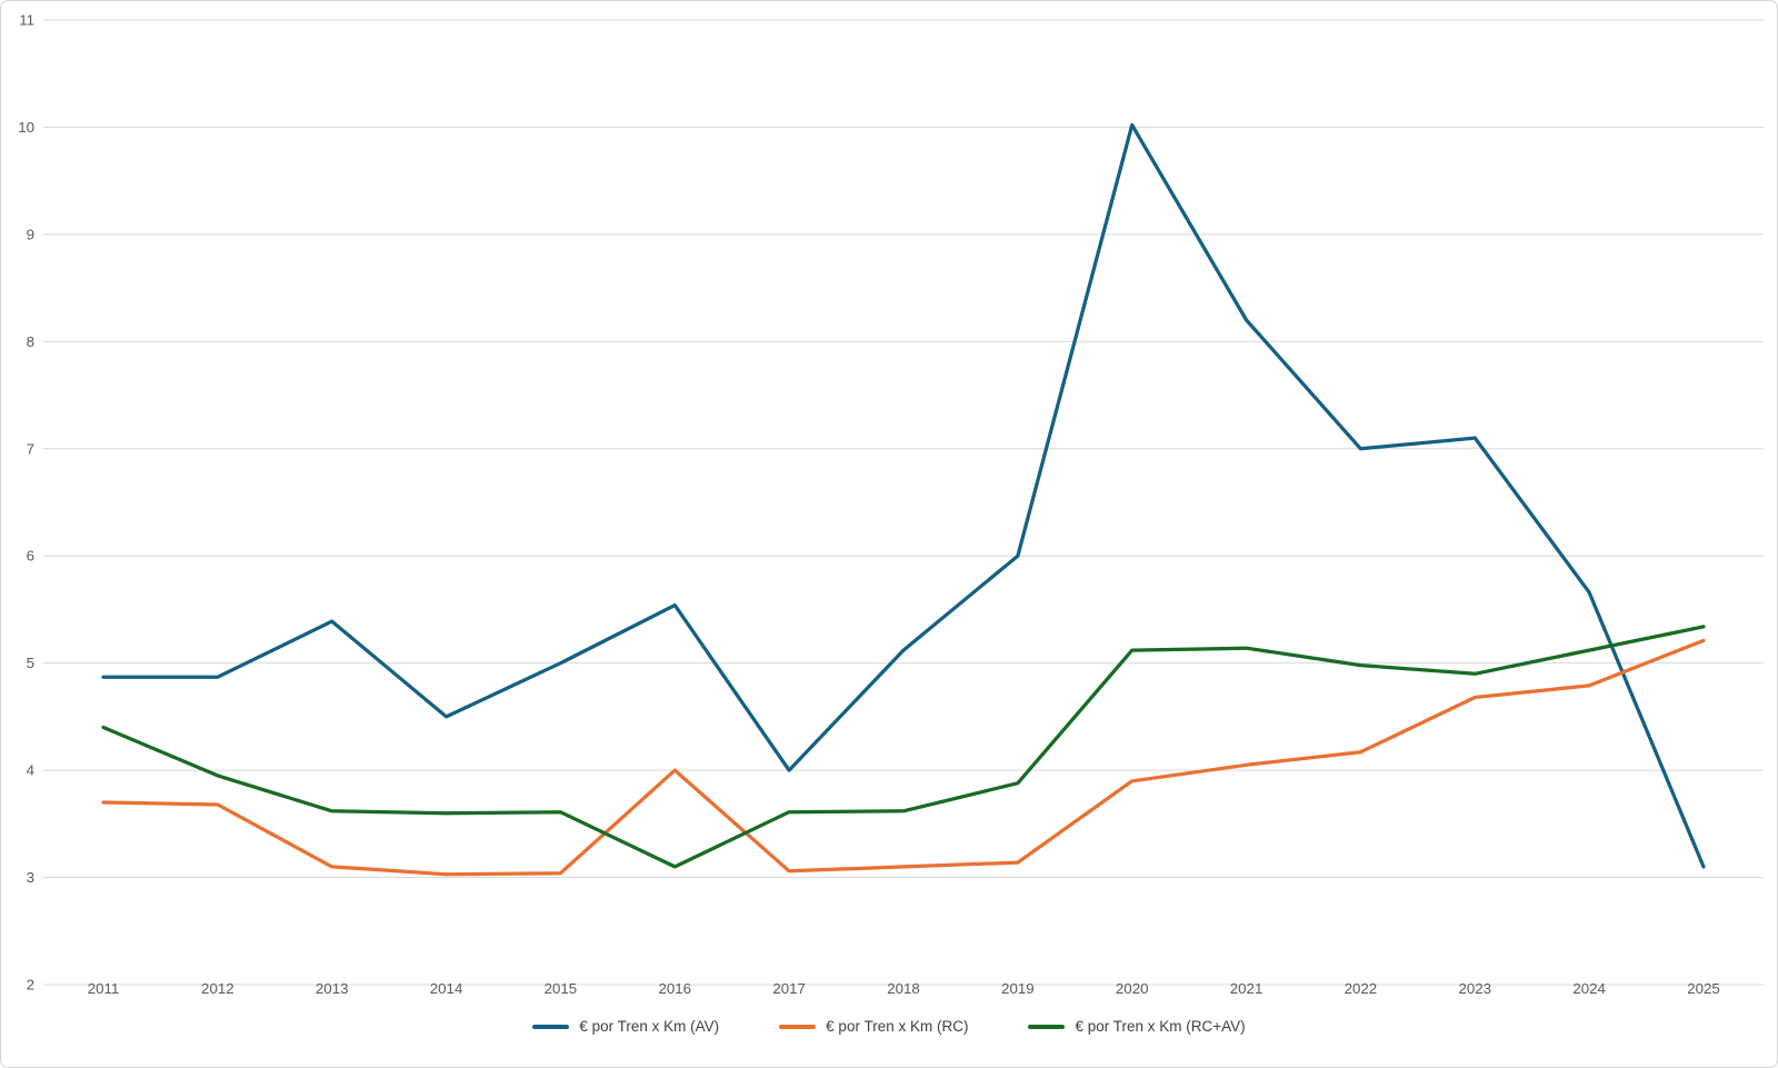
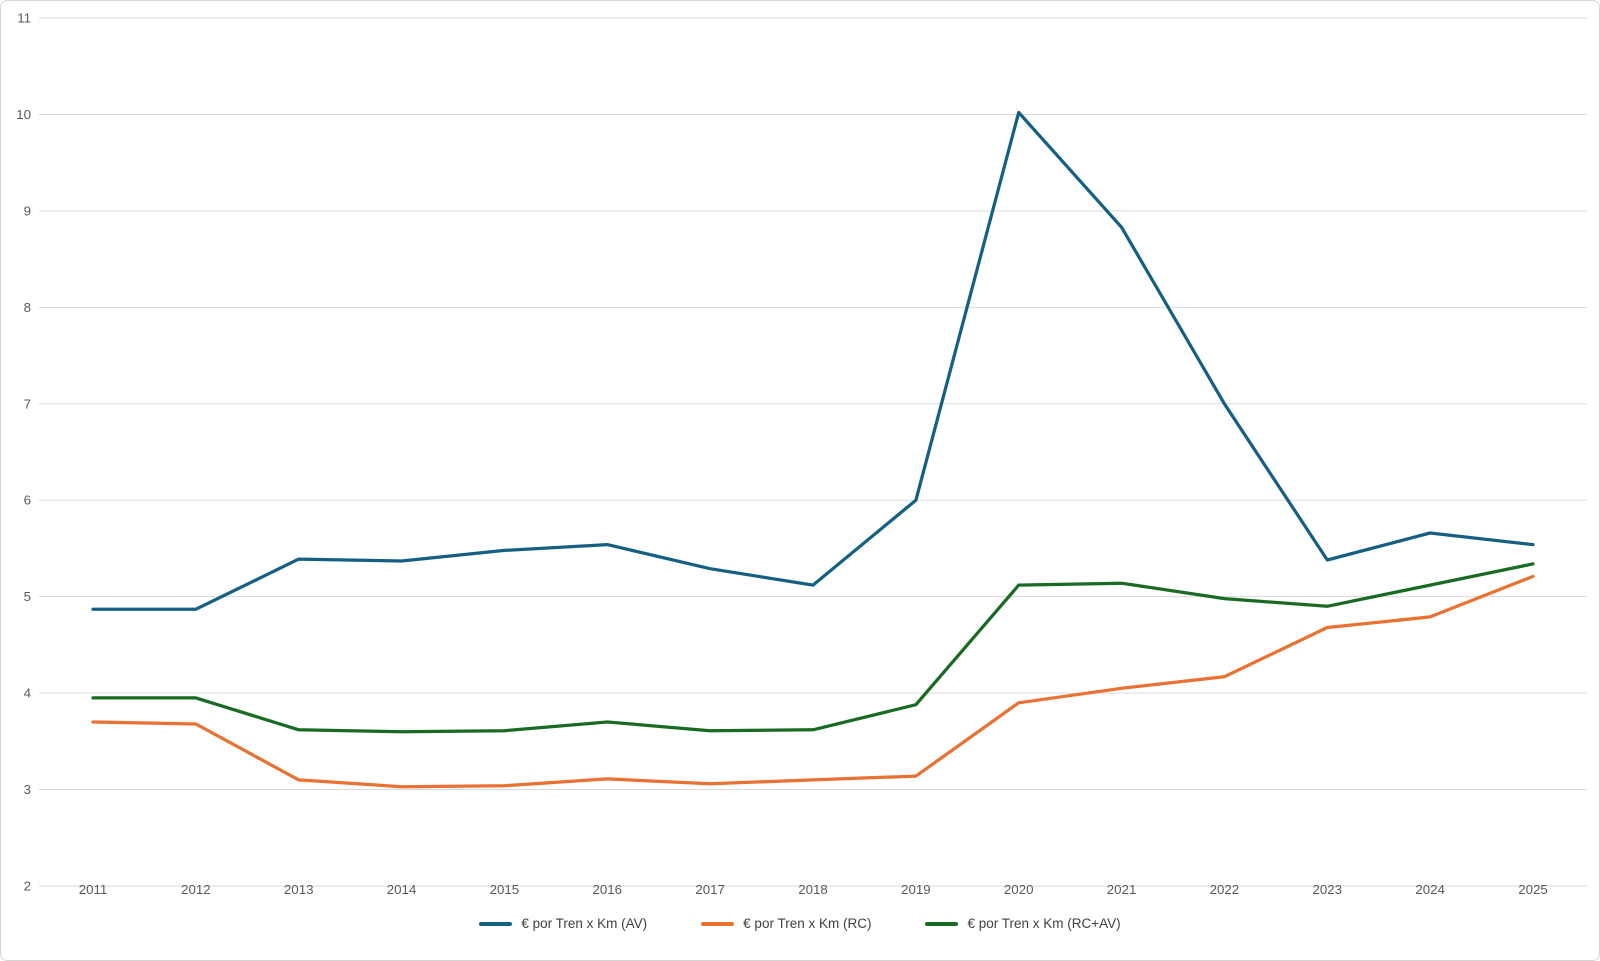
€ por Tren x Km (RC+AV)/2011: 4.4 -> 4.0
€ por Tren x Km (AV)/2014: 4.5 -> 5.4
€ por Tren x Km (AV)/2015: 5.0 -> 5.5
€ por Tren x Km (RC)/2016: 4.0 -> 3.1
€ por Tren x Km (RC+AV)/2016: 3.1 -> 3.7
€ por Tren x Km (AV)/2017: 4.0 -> 5.3
€ por Tren x Km (AV)/2021: 8.2 -> 8.8
€ por Tren x Km (AV)/2023: 7.1 -> 5.4
€ por Tren x Km (AV)/2025: 3.1 -> 5.5
